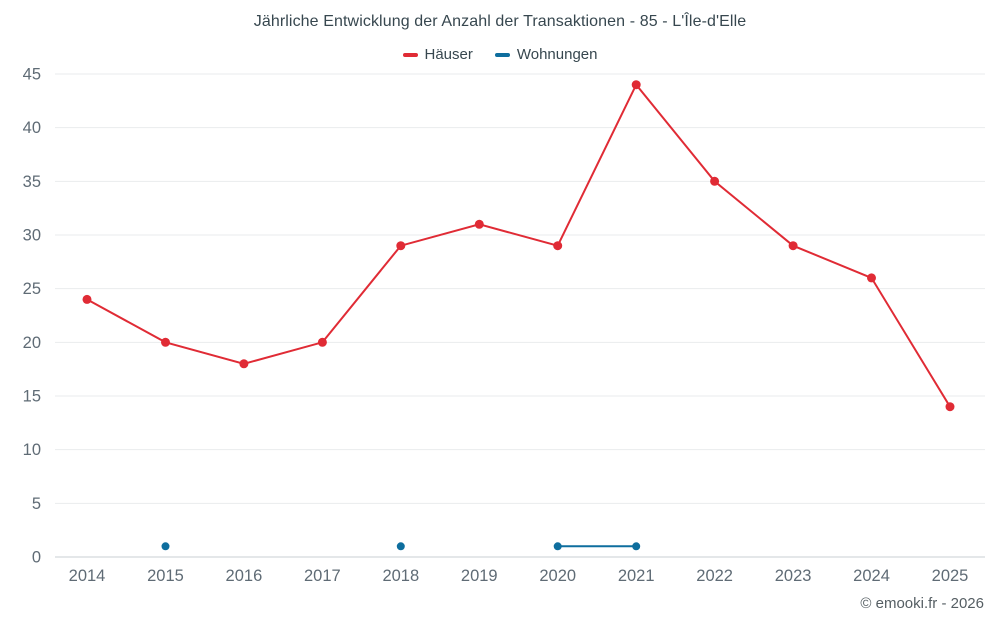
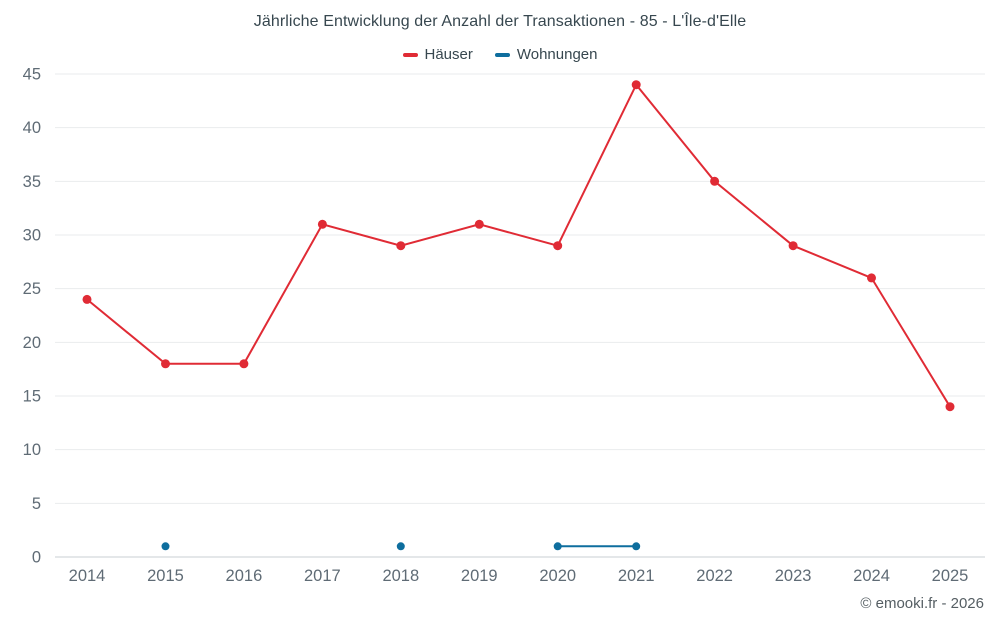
Häuser/2015: 20 -> 18
Häuser/2017: 20 -> 31
